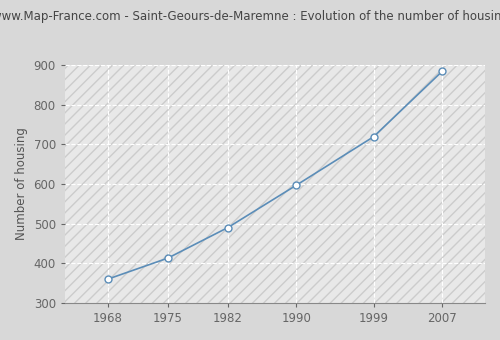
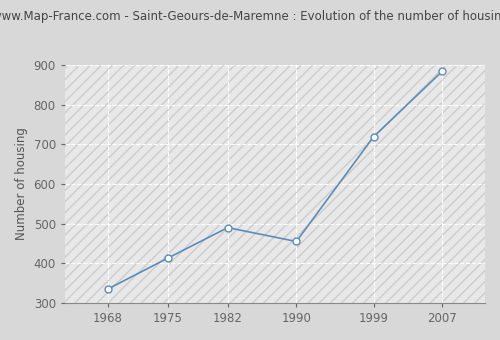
1968: 360 -> 335
1990: 597 -> 455
